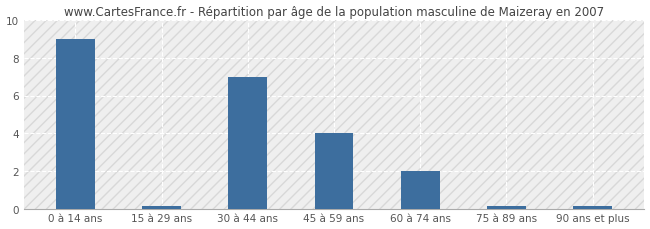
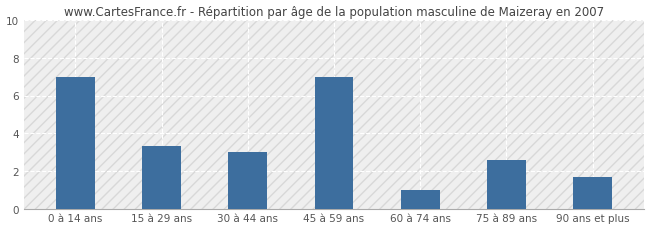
0 à 14 ans: 9.0 -> 7.0
15 à 29 ans: 0.1 -> 3.3
30 à 44 ans: 7.0 -> 3.0
45 à 59 ans: 4.0 -> 7.0
60 à 74 ans: 2.0 -> 1.0
75 à 89 ans: 0.1 -> 2.6
90 ans et plus: 0.1 -> 1.7
